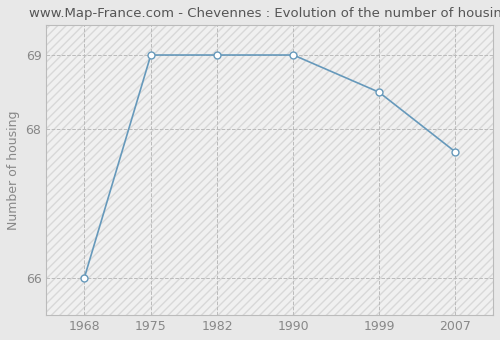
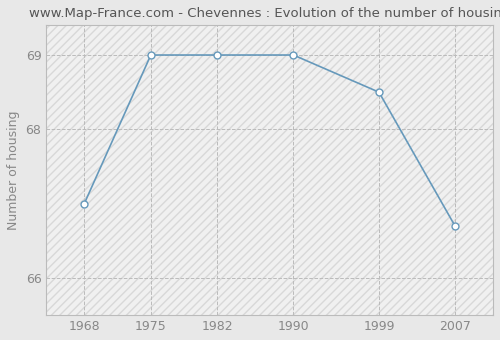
1968: 66.0 -> 67.0
2007: 67.7 -> 66.7
